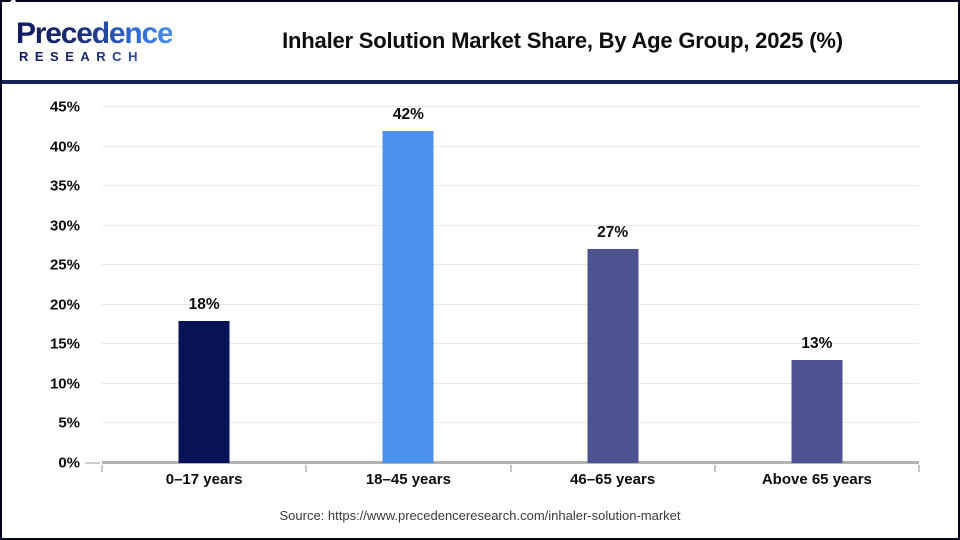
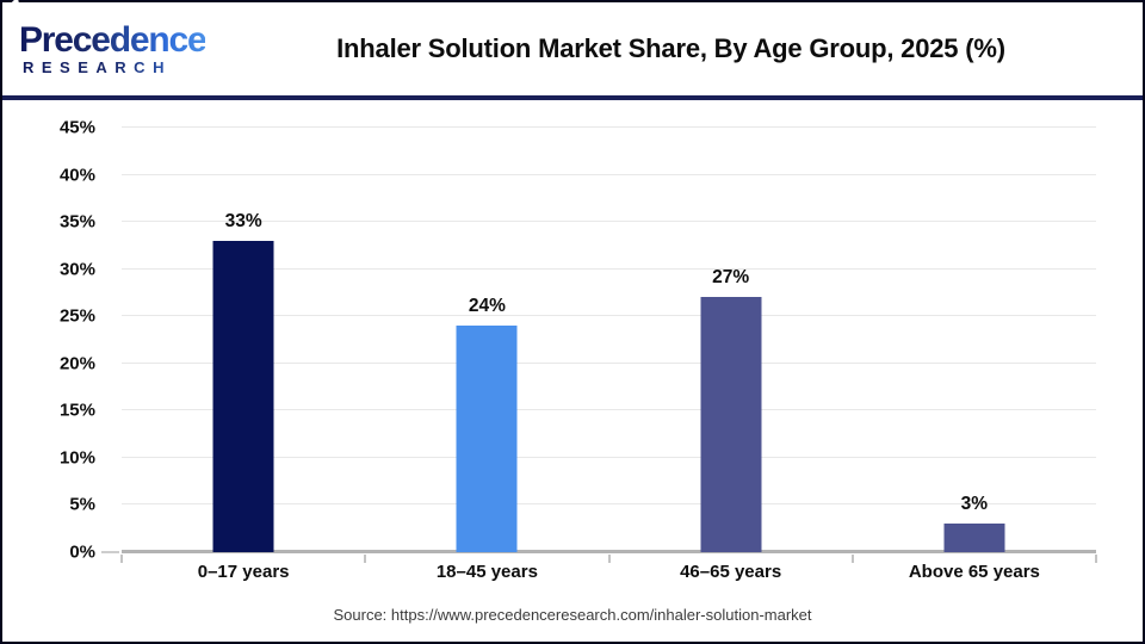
0–17 years: 18% -> 33%
18–45 years: 42% -> 24%
Above 65 years: 13% -> 3%
